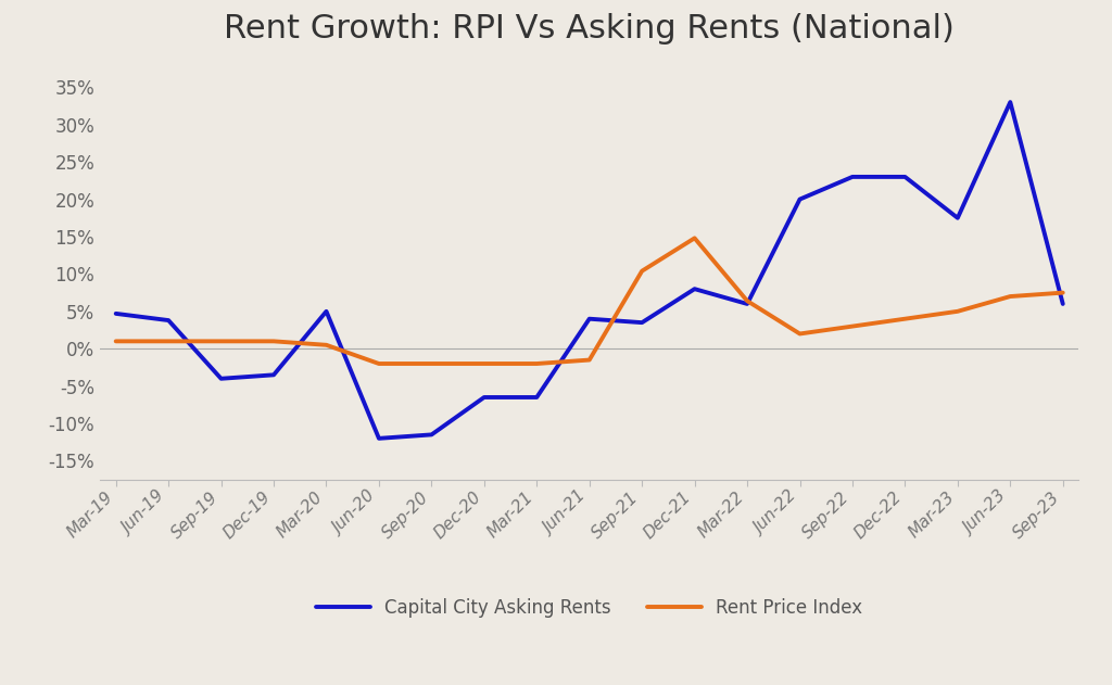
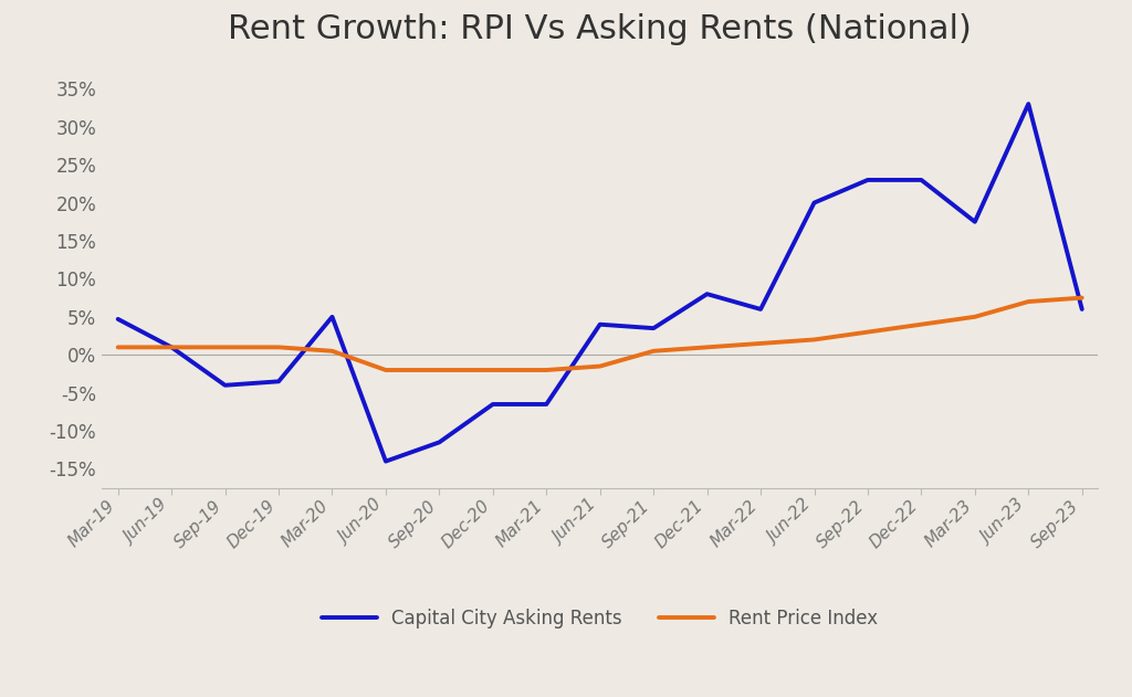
Capital City Asking Rents/Jun-19: 3.8% -> 1.0%
Capital City Asking Rents/Jun-20: -12.0% -> -14.0%
Rent Price Index/Sep-21: 10.4% -> 0.5%
Rent Price Index/Dec-21: 14.8% -> 1.0%
Rent Price Index/Mar-22: 6.4% -> 1.5%
